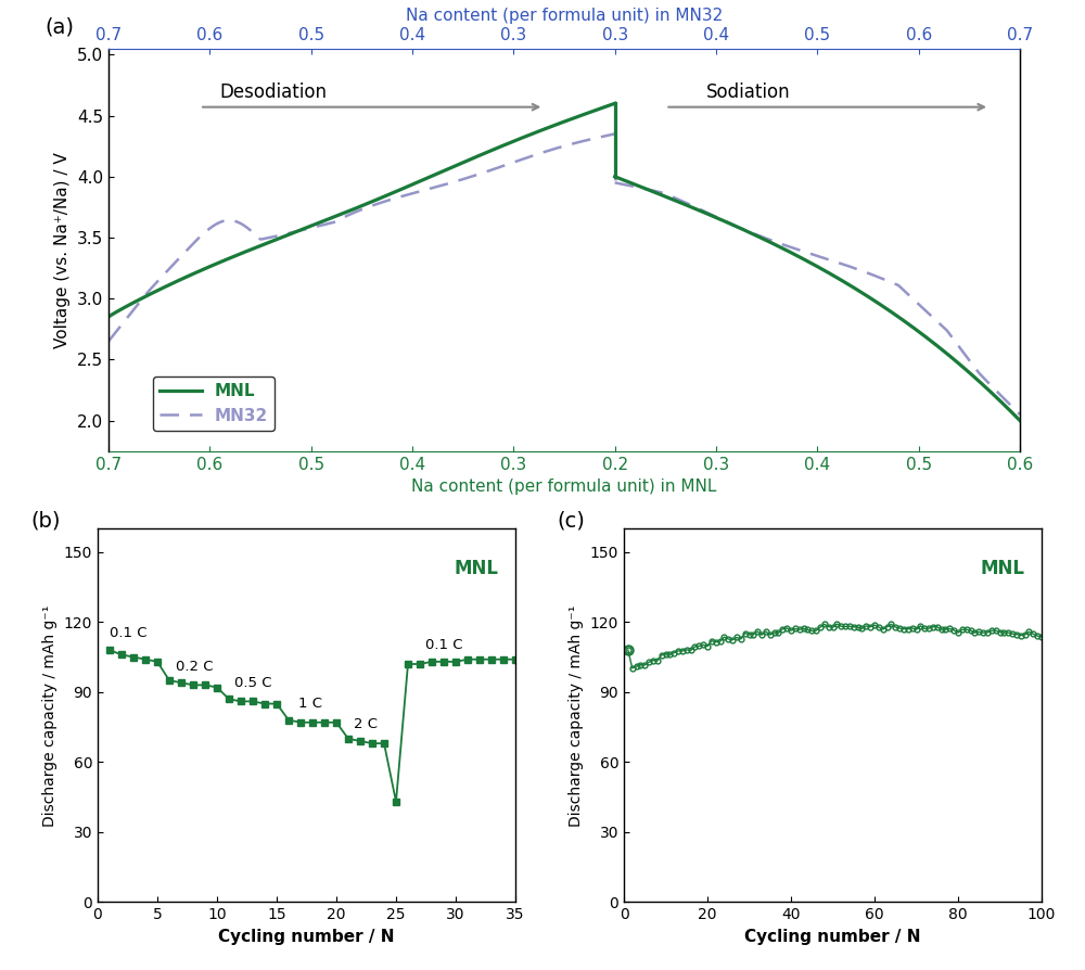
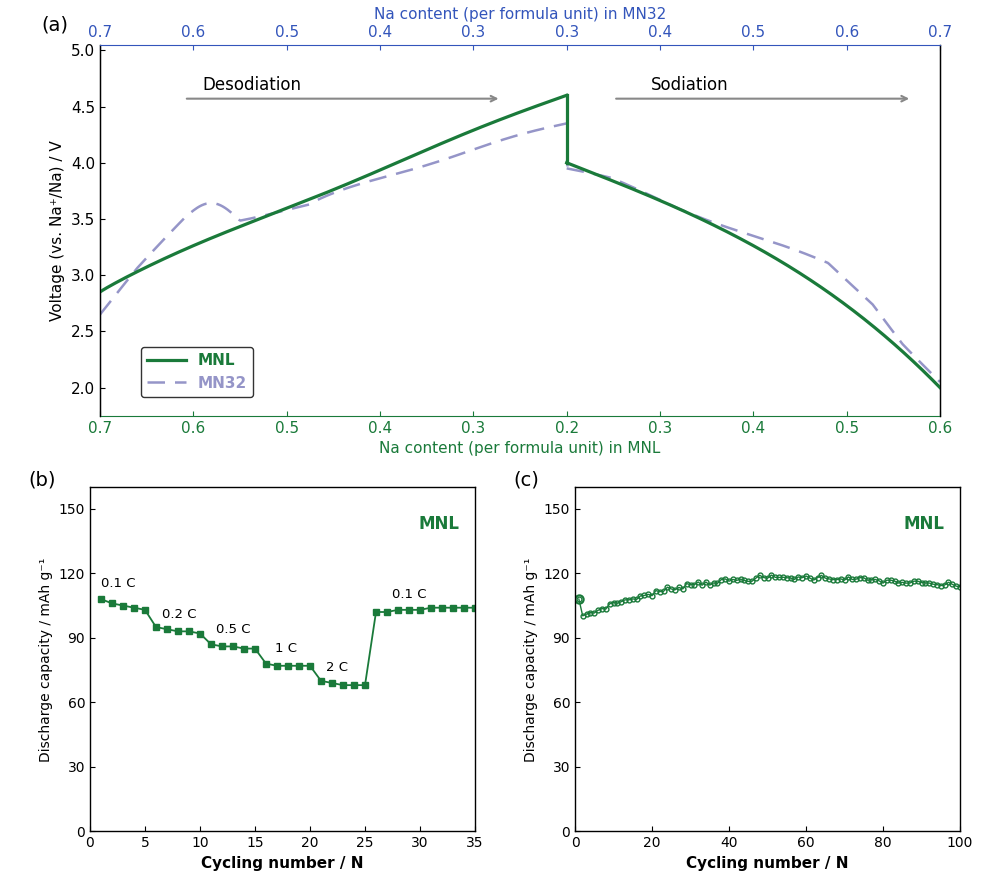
25: 43 -> 68
